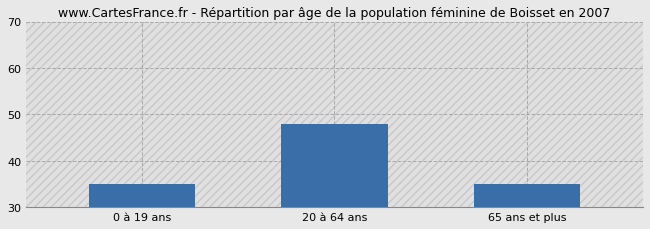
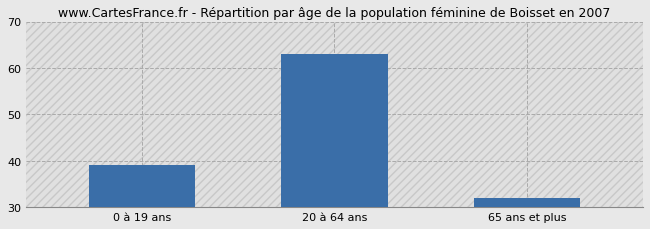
0 à 19 ans: 35 -> 39
20 à 64 ans: 48 -> 63
65 ans et plus: 35 -> 32
